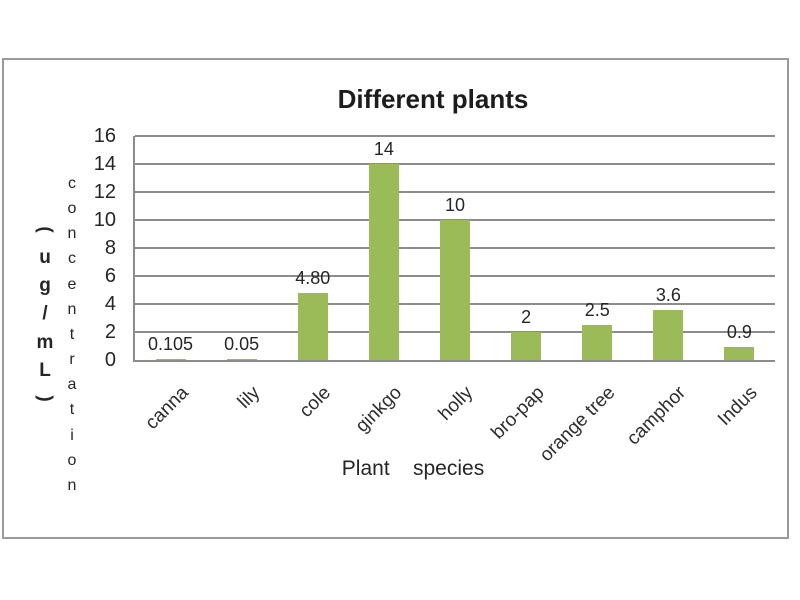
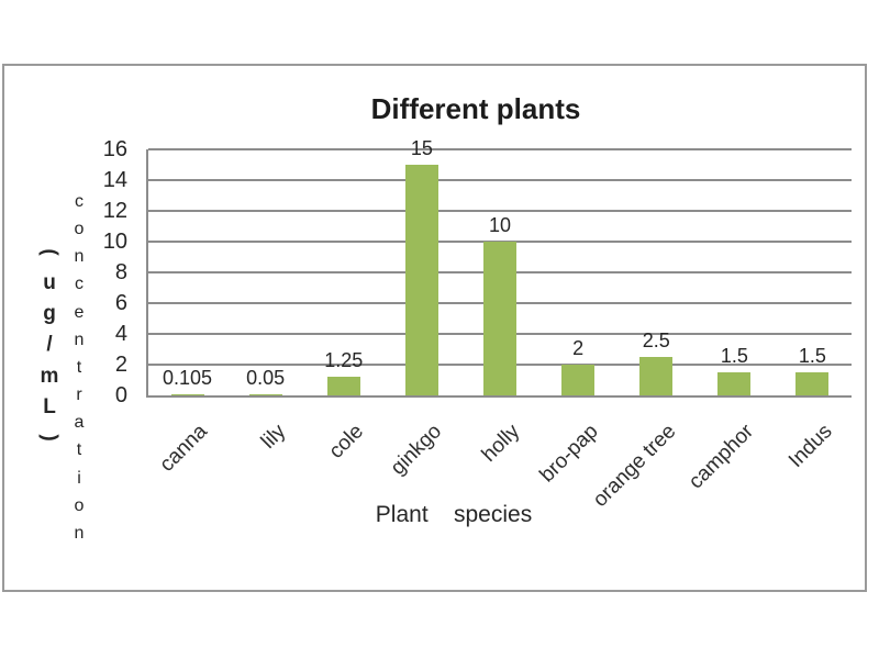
cole: 4.80 -> 1.25
ginkgo: 14 -> 15
camphor: 3.6 -> 1.5
Indus: 0.9 -> 1.5
